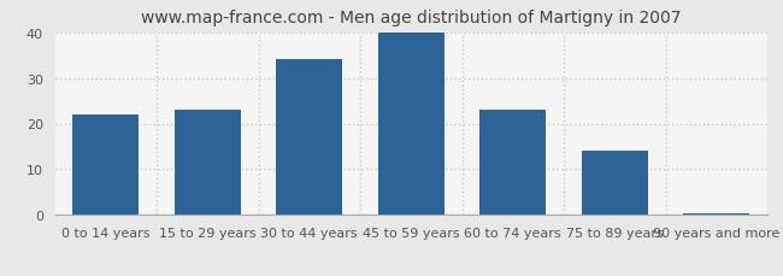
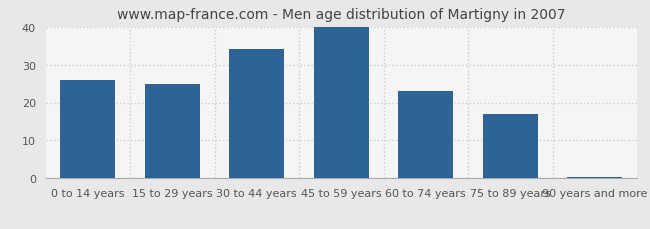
0 to 14 years: 22.0 -> 26.0
15 to 29 years: 23.0 -> 25.0
75 to 89 years: 14.0 -> 17.0
